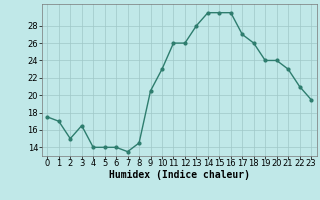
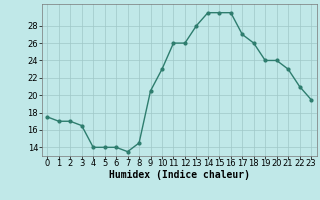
2: 15.0 -> 17.0
